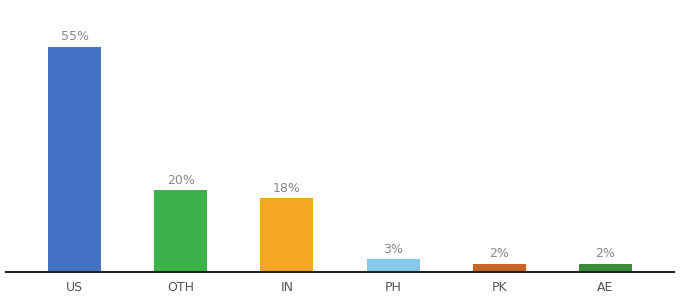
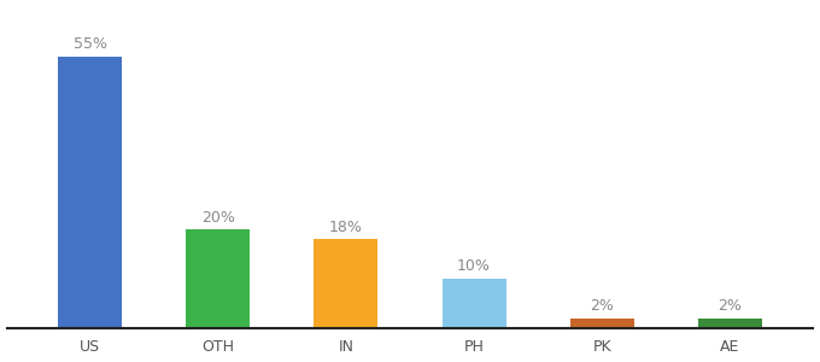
PH: 3% -> 10%
